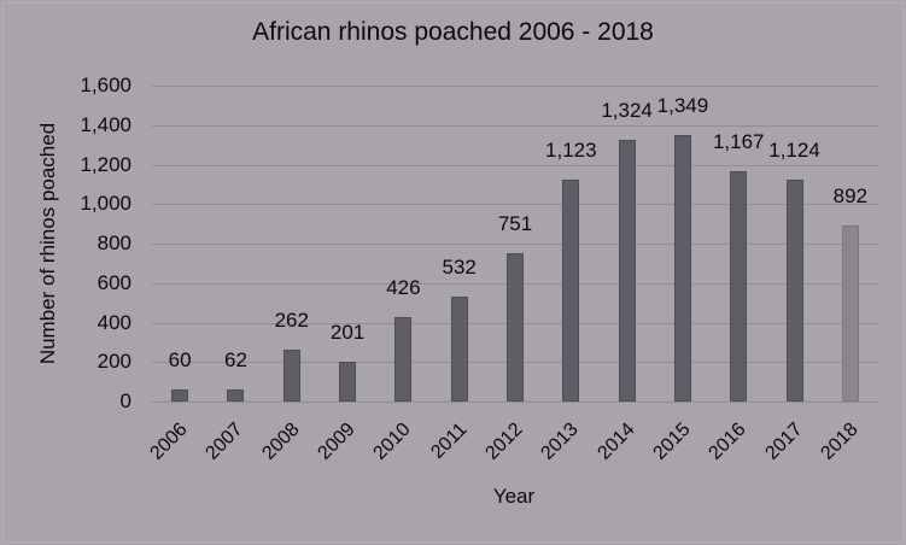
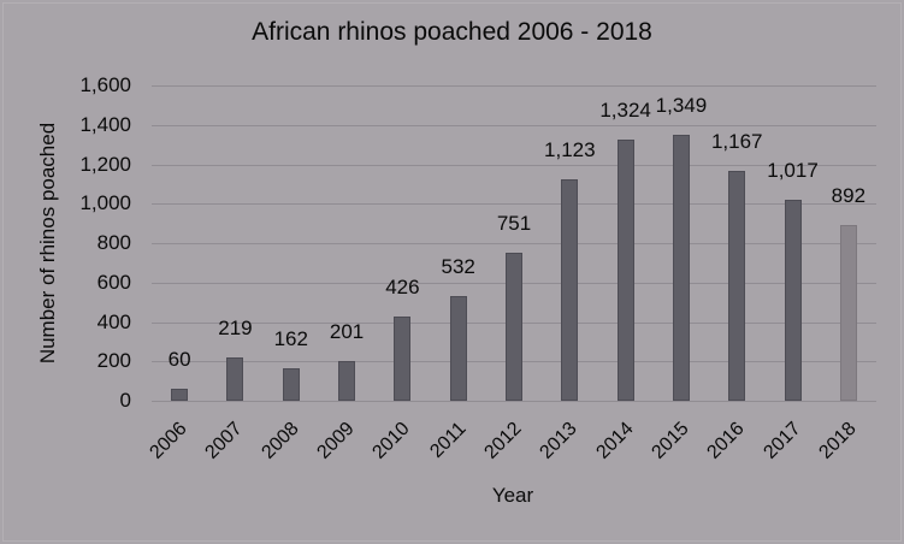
2007: 62 -> 219
2008: 262 -> 162
2017: 1,124 -> 1,017
